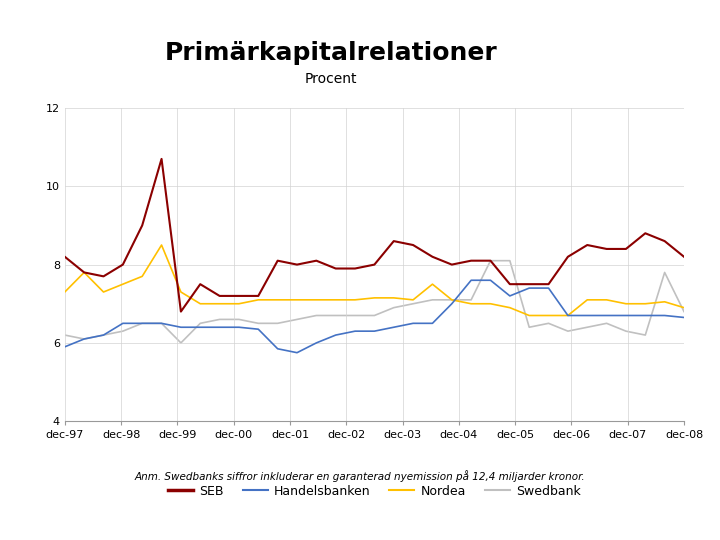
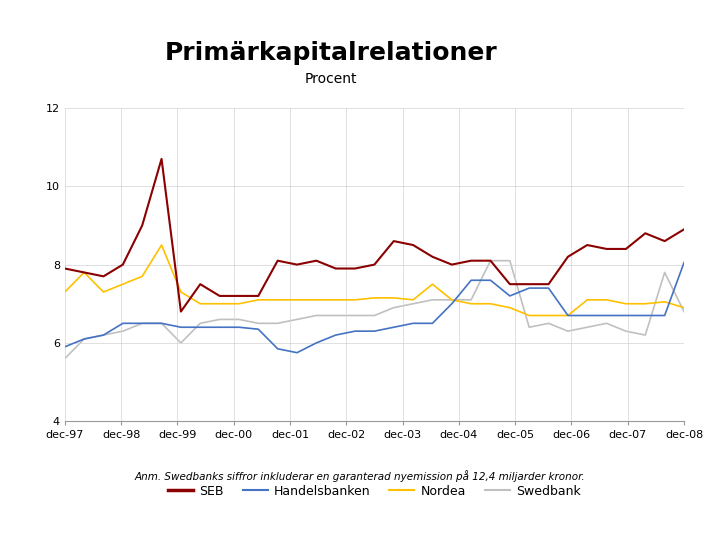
SEB/dec-97: 8.2 -> 7.9
Swedbank/dec-97: 6.2 -> 5.6
SEB/dec-08: 8.2 -> 8.9
Handelsbanken/dec-08: 6.65 -> 8.05
